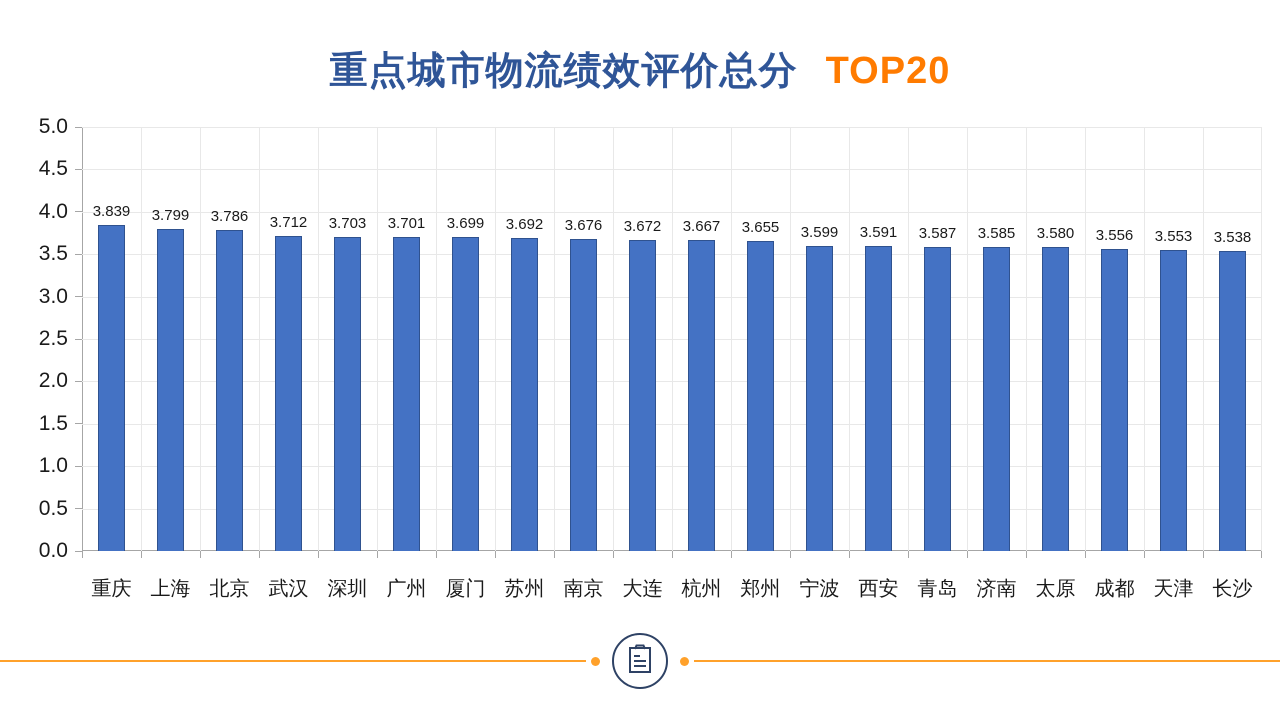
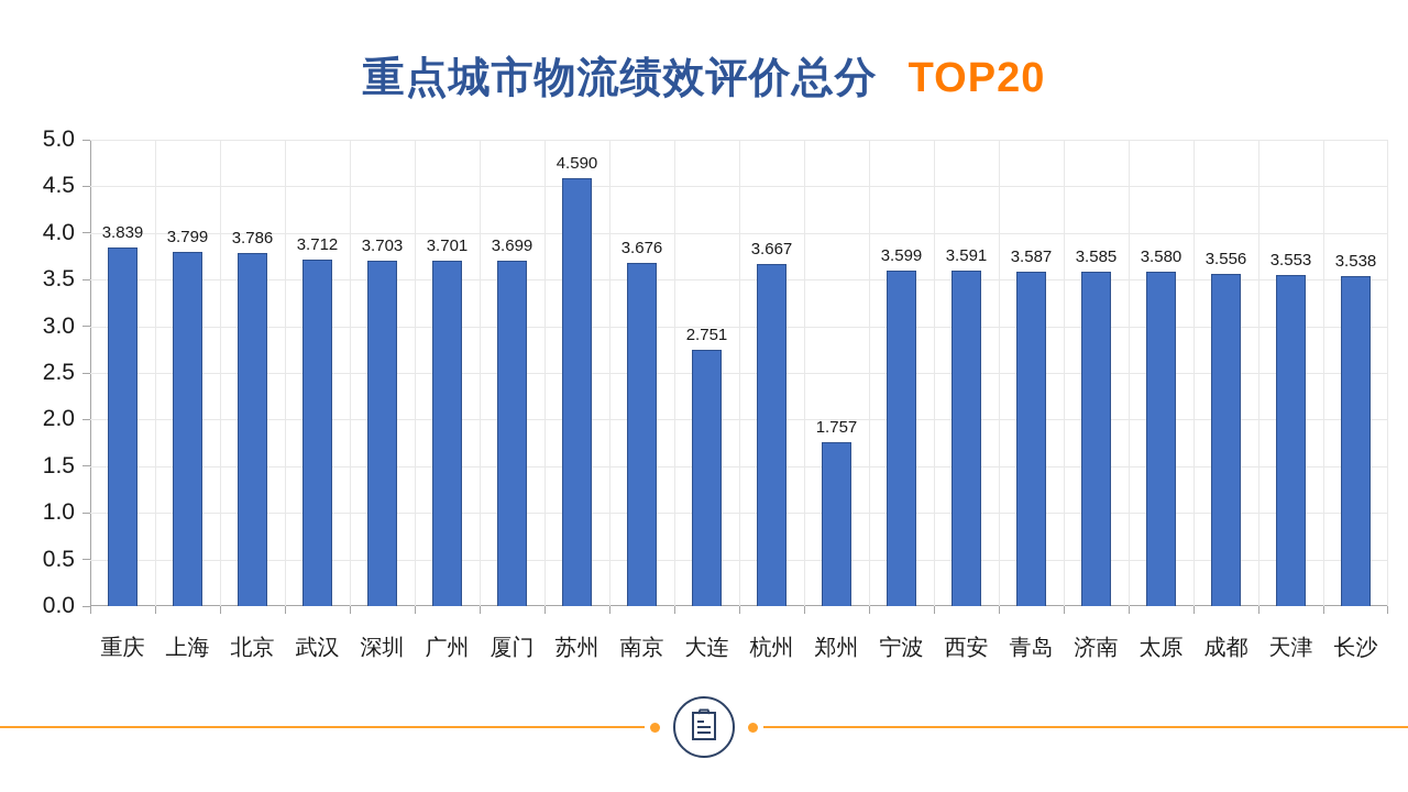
苏州: 3.692 -> 4.590
大连: 3.672 -> 2.751
郑州: 3.655 -> 1.757
